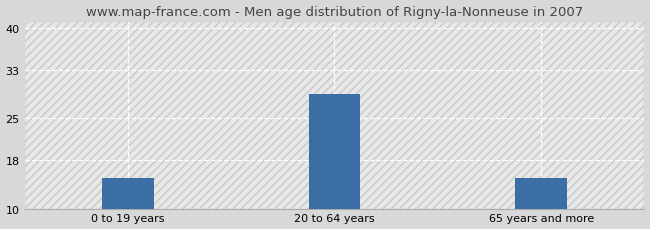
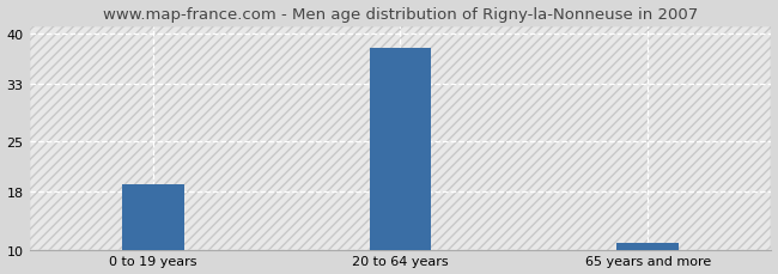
0 to 19 years: 15 -> 19
20 to 64 years: 29 -> 38
65 years and more: 15 -> 11
